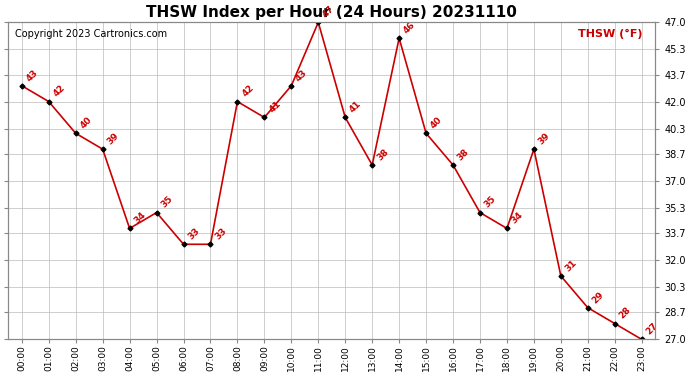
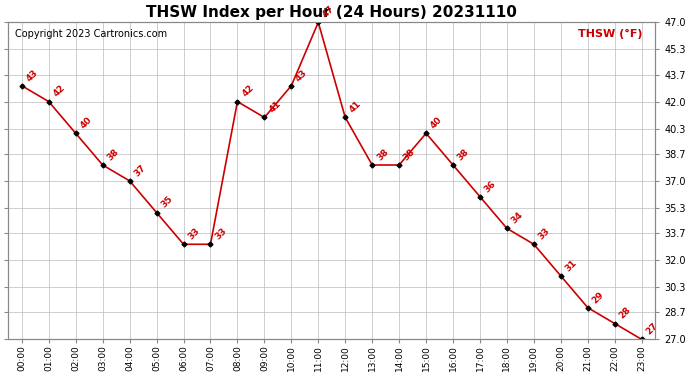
03:00: 39 -> 38
04:00: 34 -> 37
14:00: 46 -> 38
17:00: 35 -> 36
19:00: 39 -> 33
